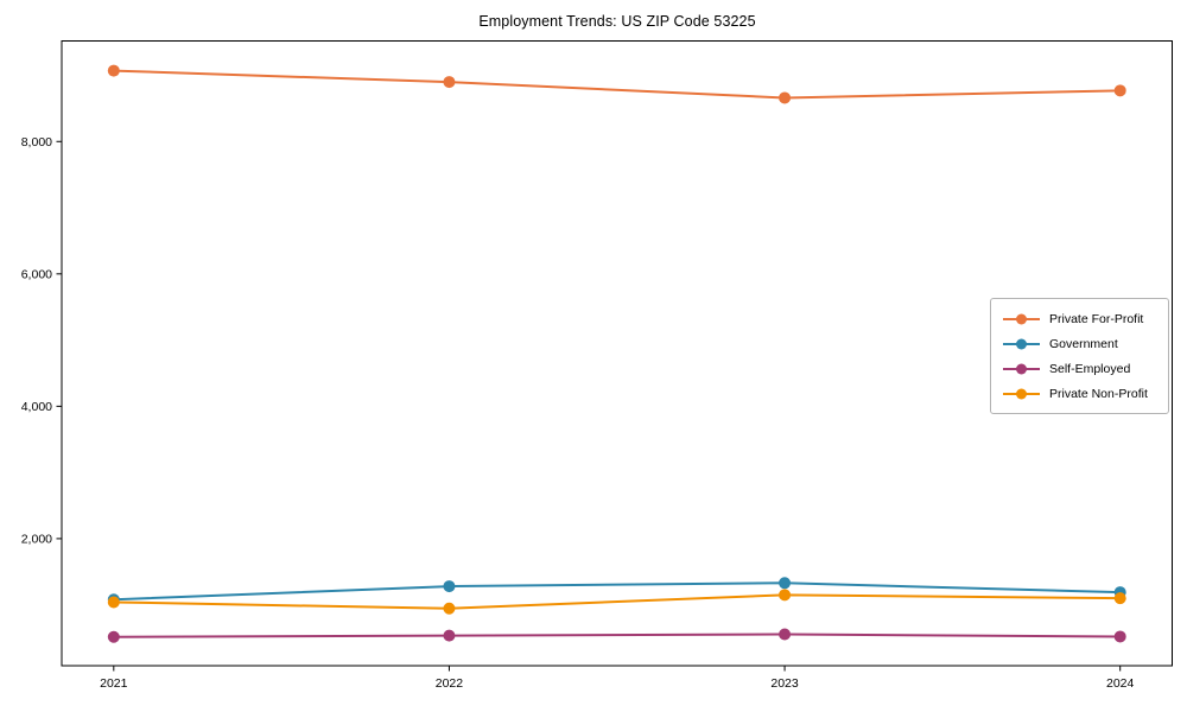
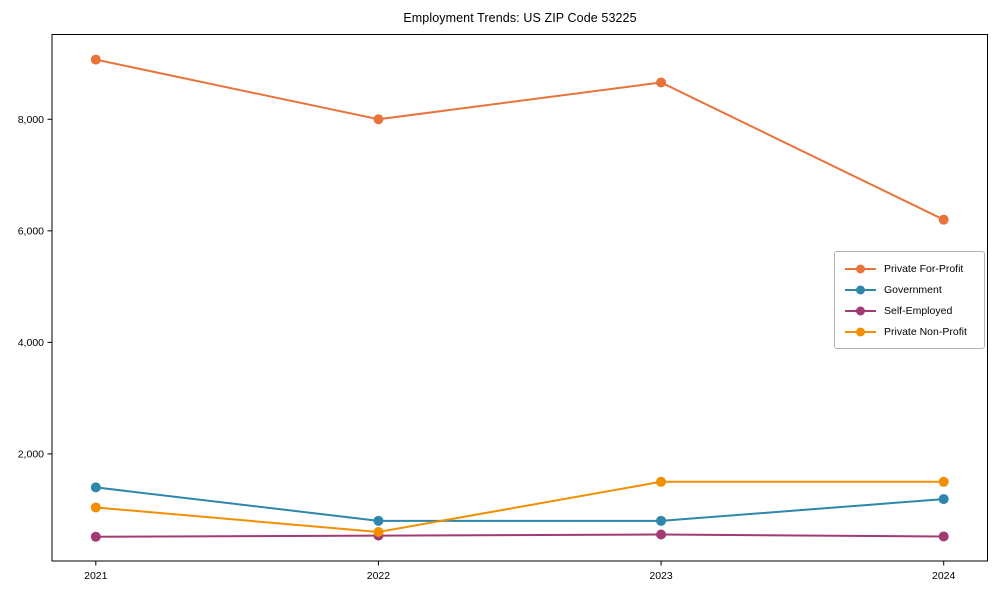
Government/2021: 1100 -> 1400
Private For-Profit/2022: 8900 -> 8000
Government/2022: 1300 -> 800
Private Non-Profit/2022: 900 -> 600
Government/2023: 1300 -> 800
Private Non-Profit/2023: 1200 -> 1500
Private For-Profit/2024: 8800 -> 6200
Private Non-Profit/2024: 1100 -> 1500
